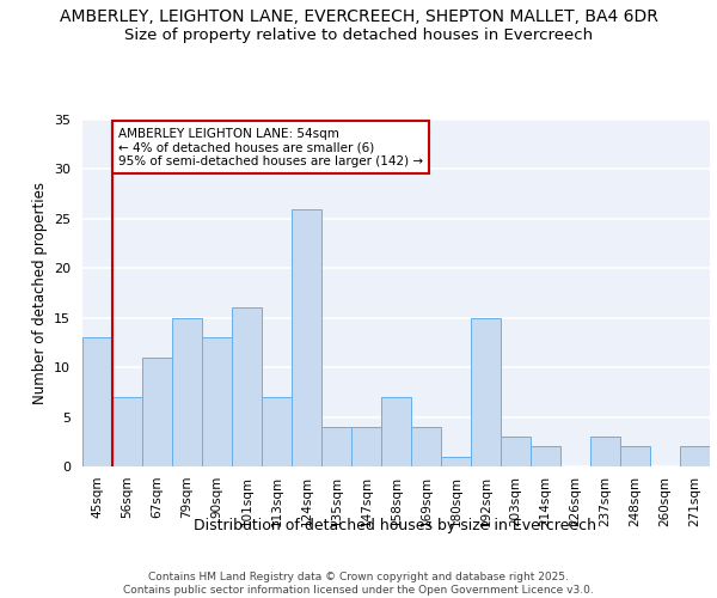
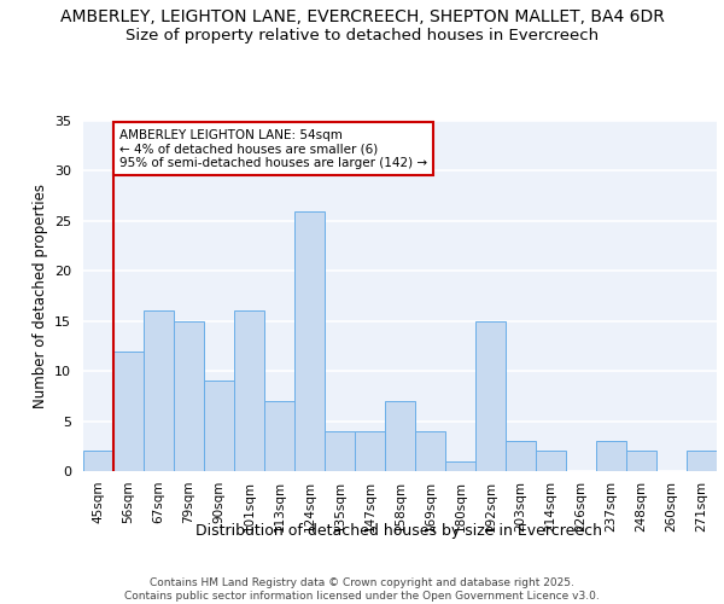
45sqm: 13 -> 2
56sqm: 7 -> 12
67sqm: 11 -> 16
90sqm: 13 -> 9
